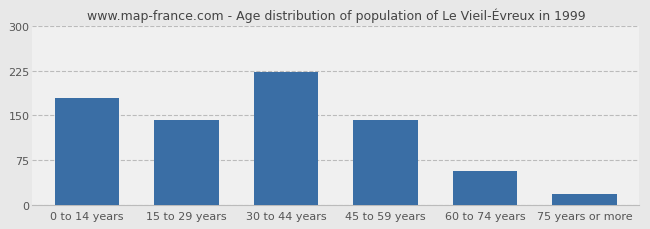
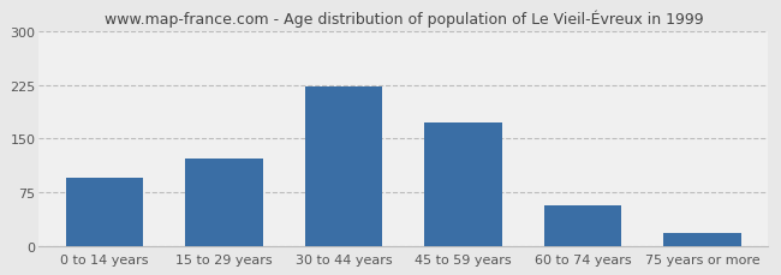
0 to 14 years: 180 -> 96
15 to 29 years: 143 -> 122
45 to 59 years: 142 -> 172
